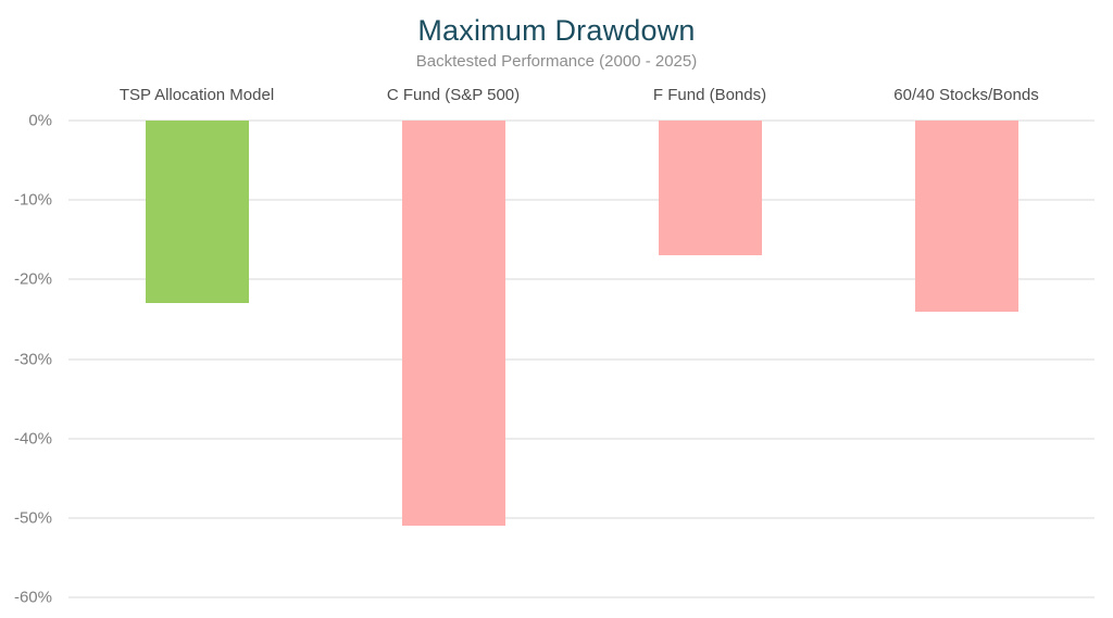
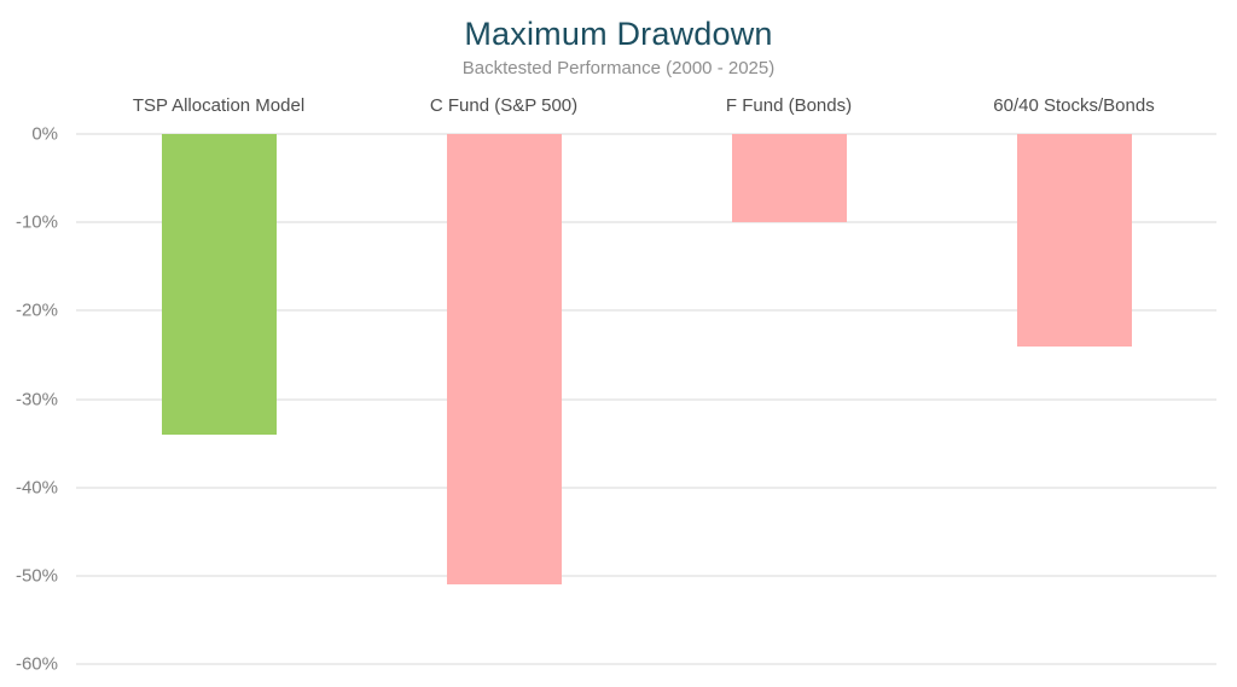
TSP Allocation Model: -23% -> -34%
F Fund (Bonds): -17% -> -10%
